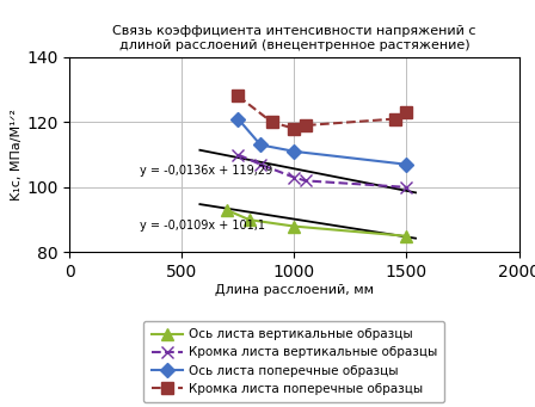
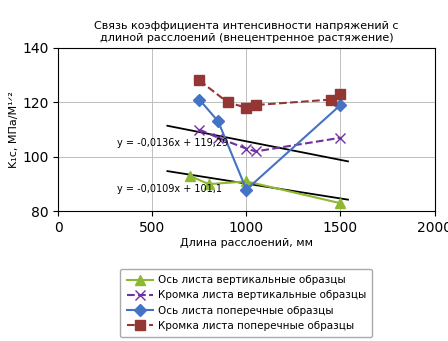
Ось листа вертикальные образцы/1000: 88 -> 91
Ось листа поперечные образцы/1000: 111 -> 88
Ось листа вертикальные образцы/1500: 85 -> 83
Кромка листа вертикальные образцы/1500: 100 -> 107
Ось листа поперечные образцы/1500: 107 -> 119
